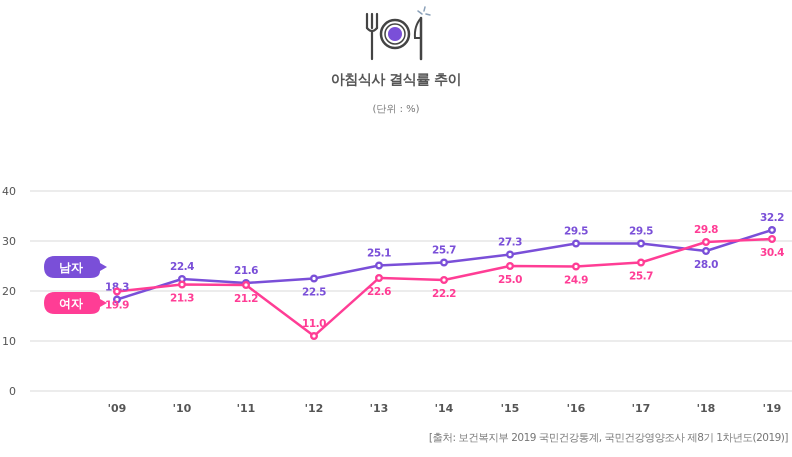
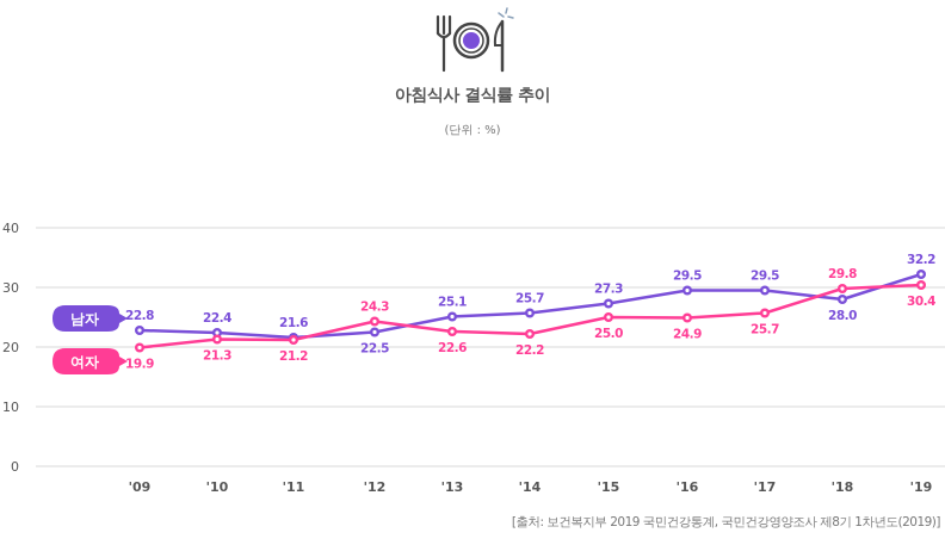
남자/'09: 18.3 -> 22.8
여자/'12: 11.0 -> 24.3
